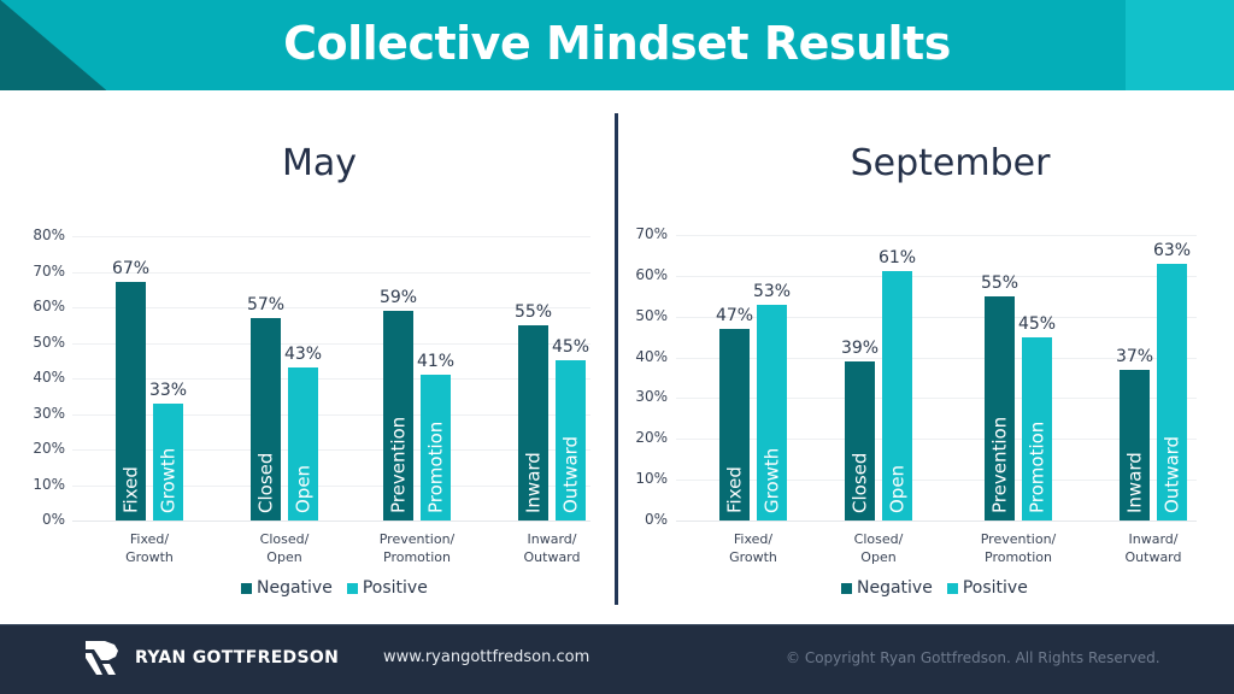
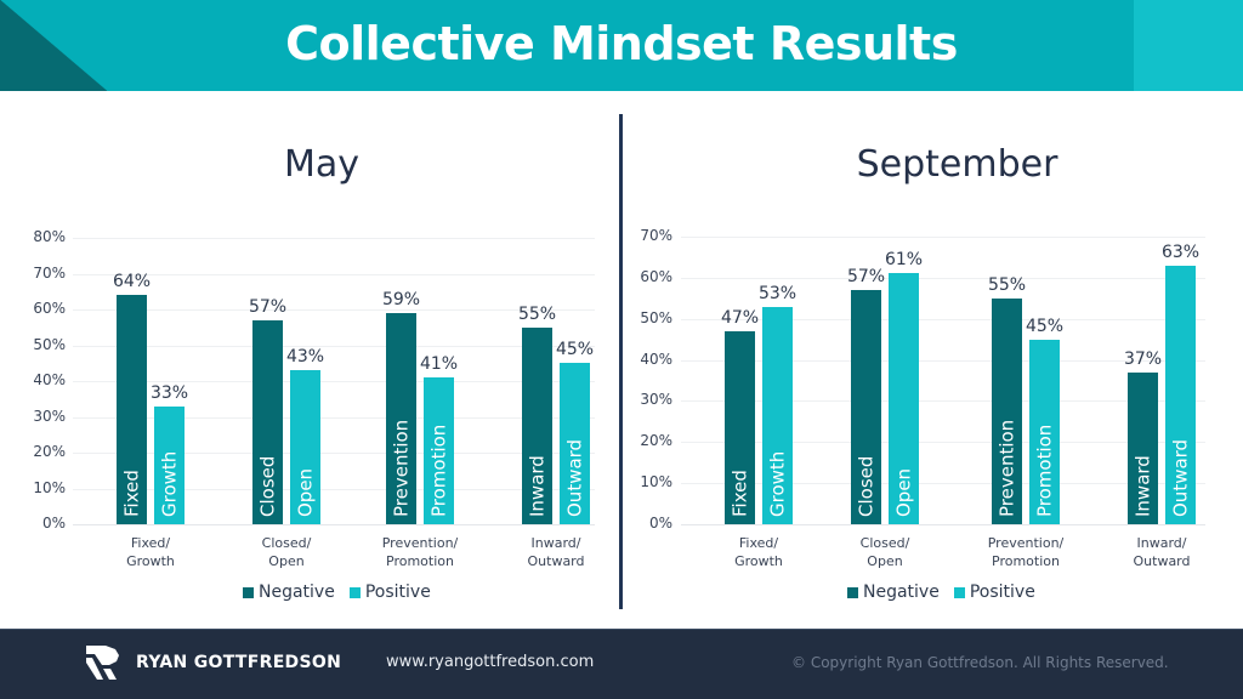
May/Negative/Fixed/Growth: 67% -> 64%
September/Negative/Closed/Open: 39% -> 57%
